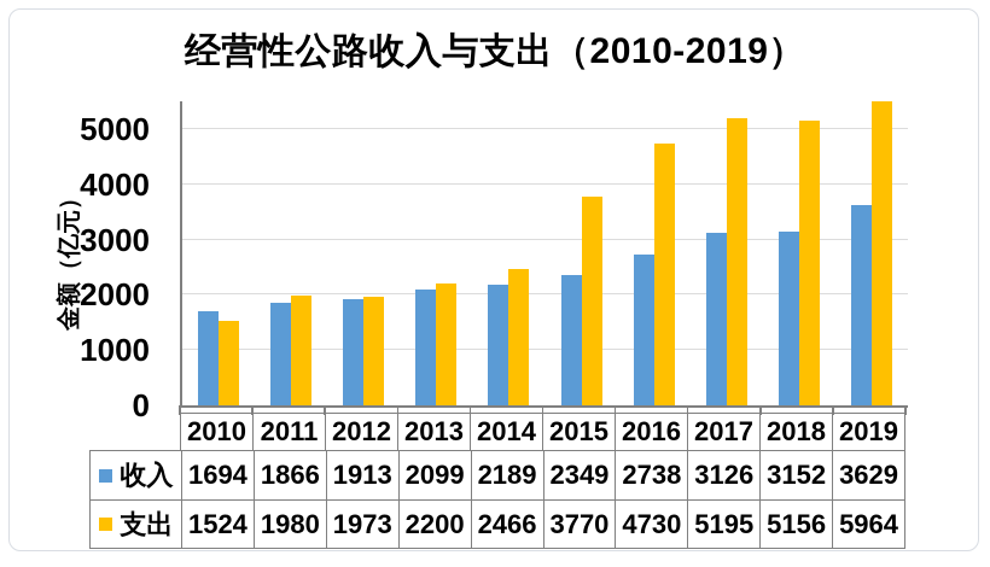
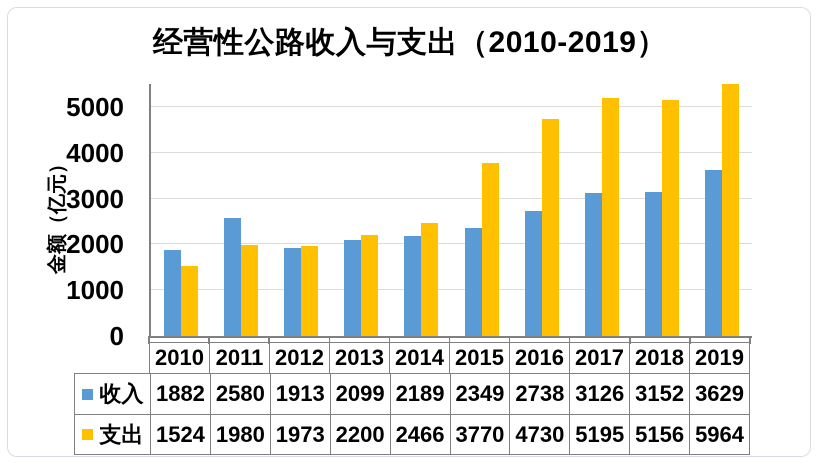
收入/2010: 1694 -> 1882
收入/2011: 1866 -> 2580
